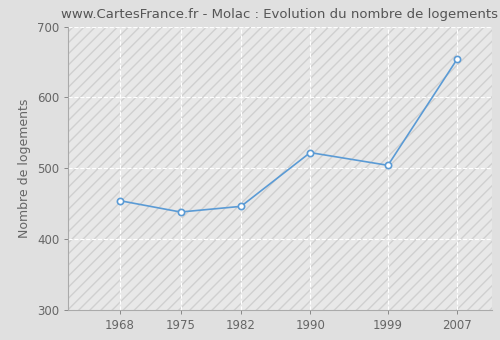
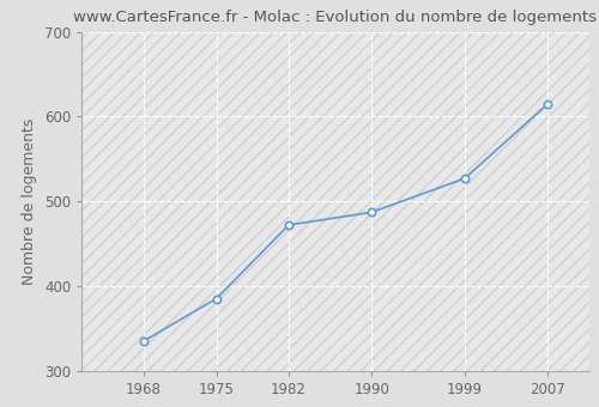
1968: 454 -> 335
1975: 438 -> 385
1982: 446 -> 472
1990: 522 -> 487
1999: 504 -> 527
2007: 654 -> 615
